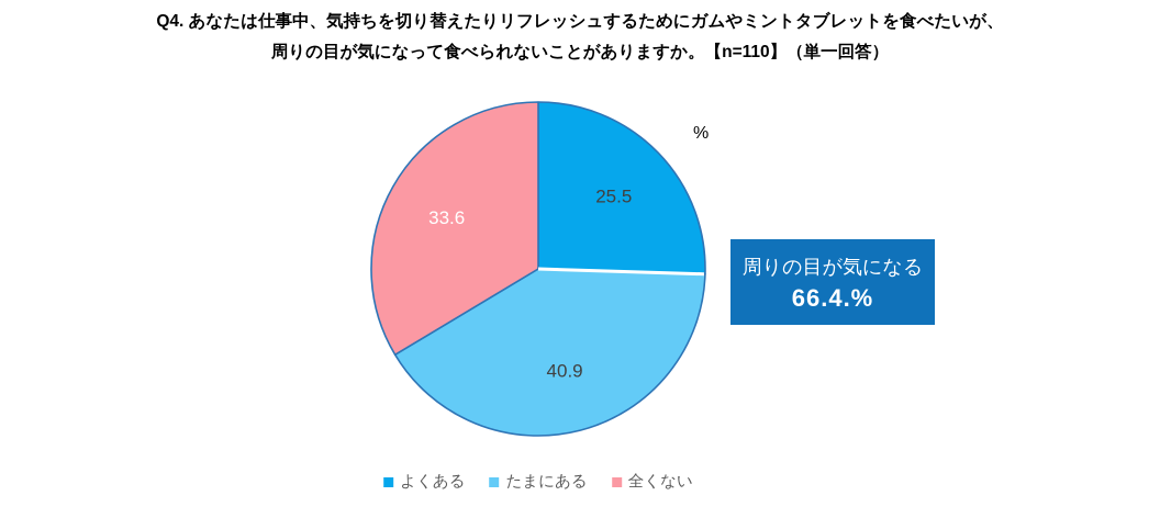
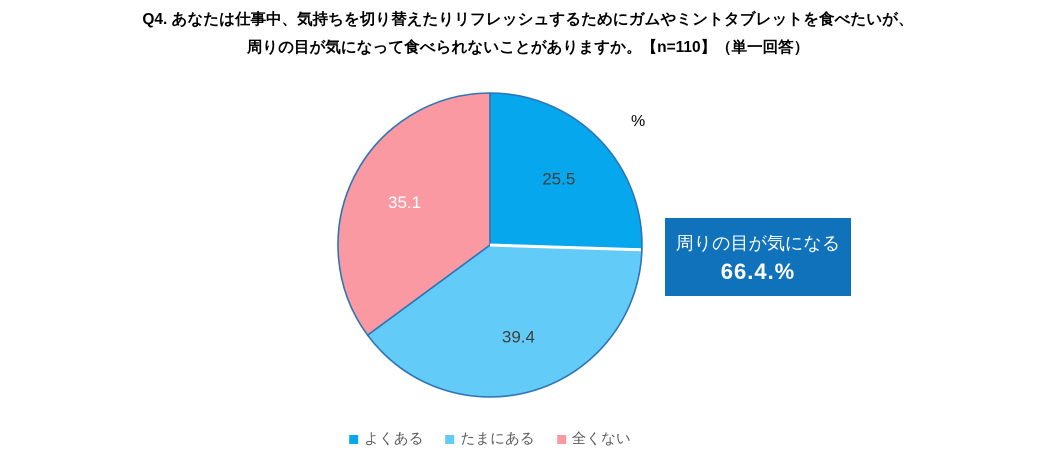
たまにある: 40.9 -> 39.4
全くない: 33.6 -> 35.1
